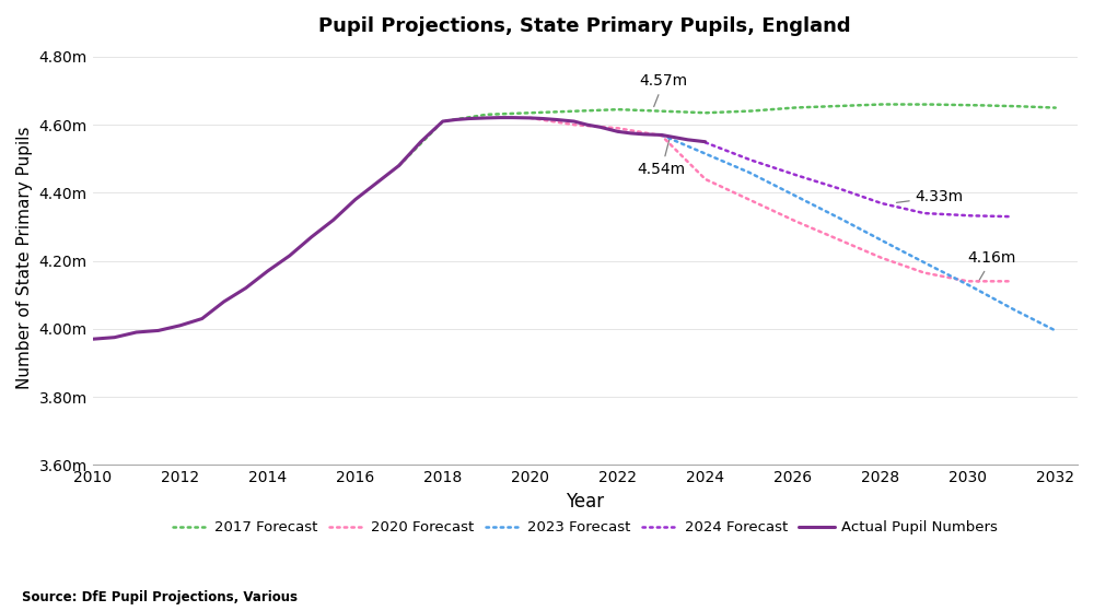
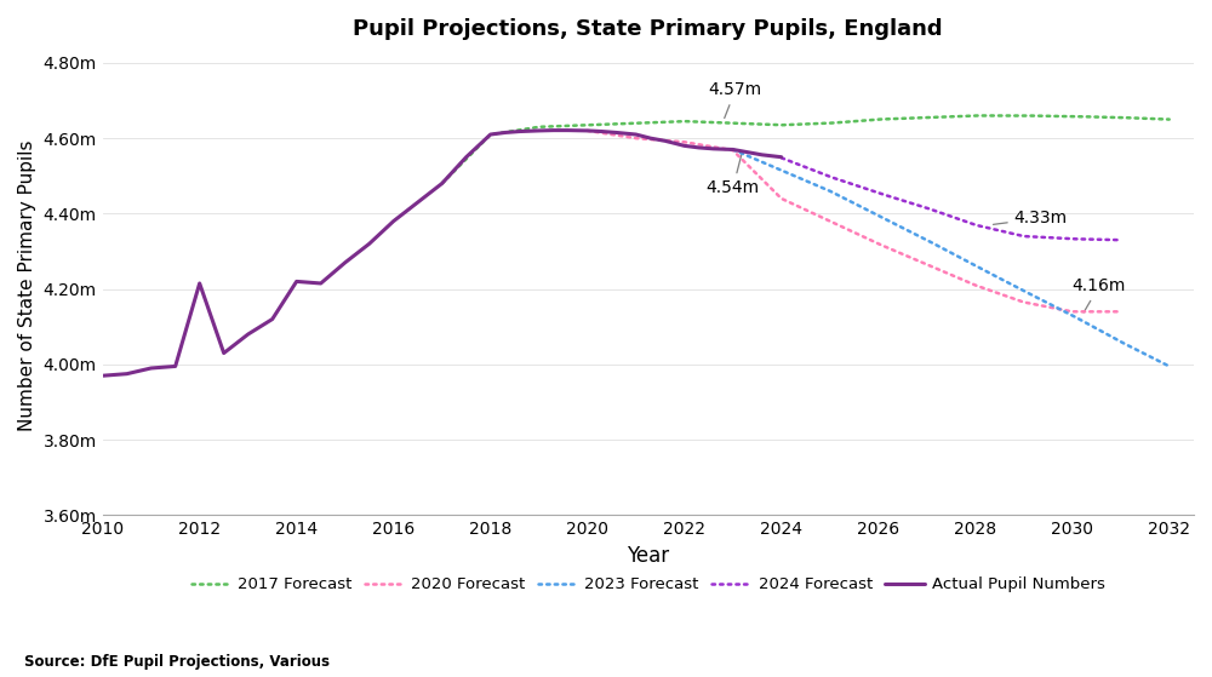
Actual Pupil Numbers/2012: 4.010m -> 4.215m
Actual Pupil Numbers/2014: 4.170m -> 4.220m
